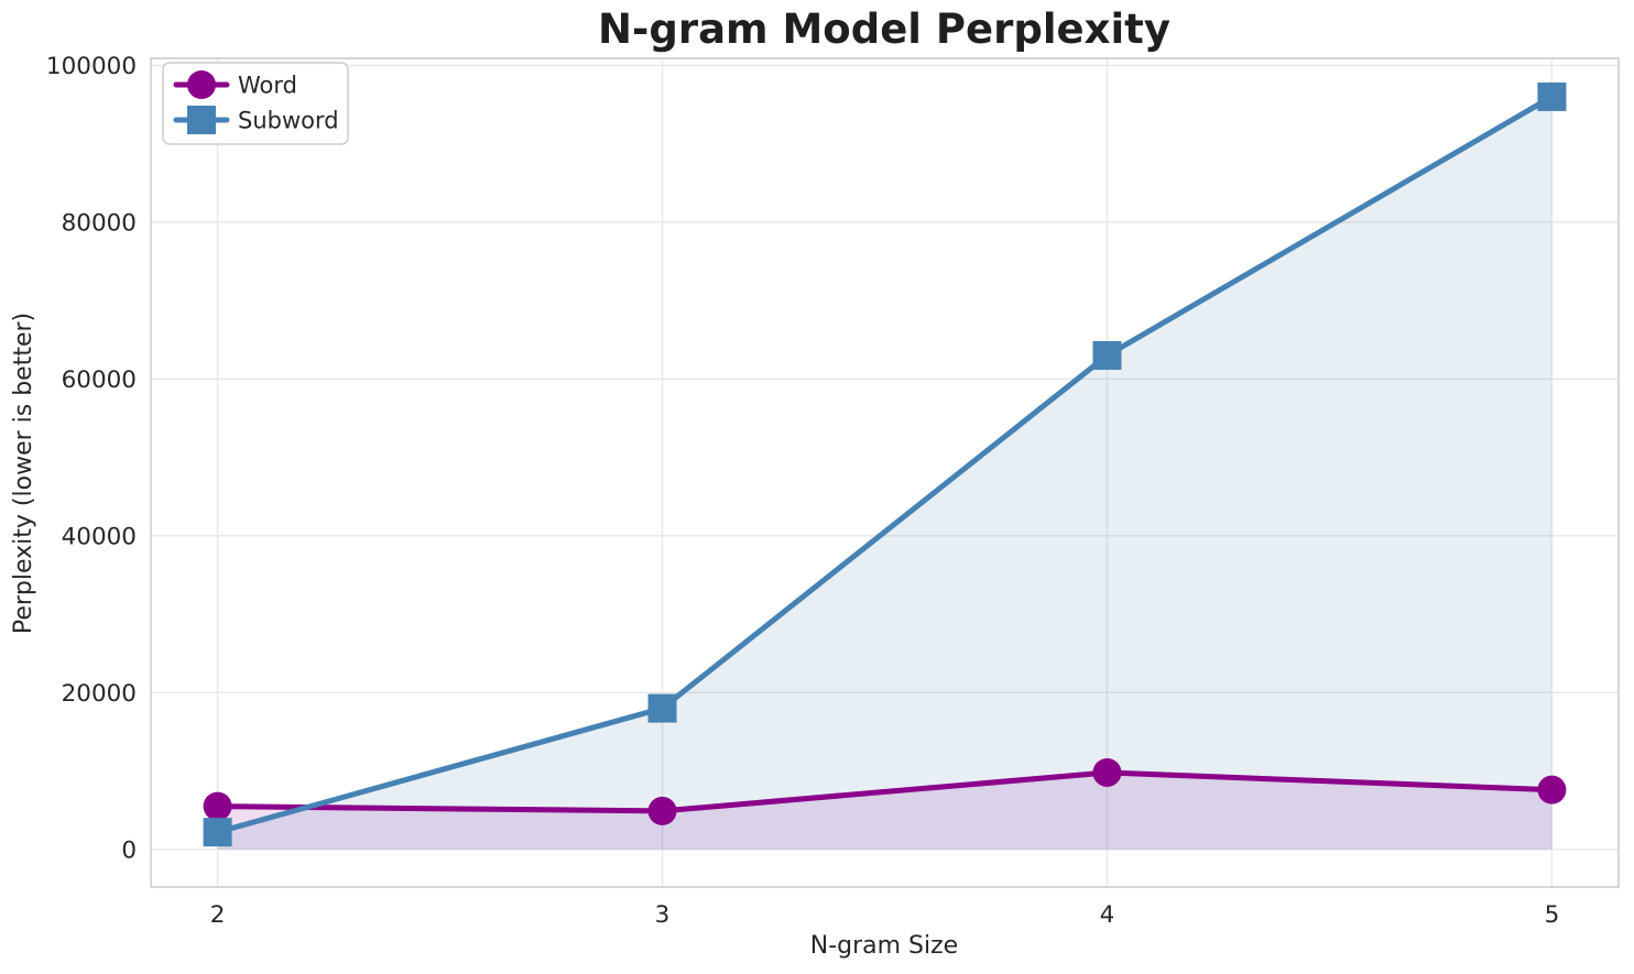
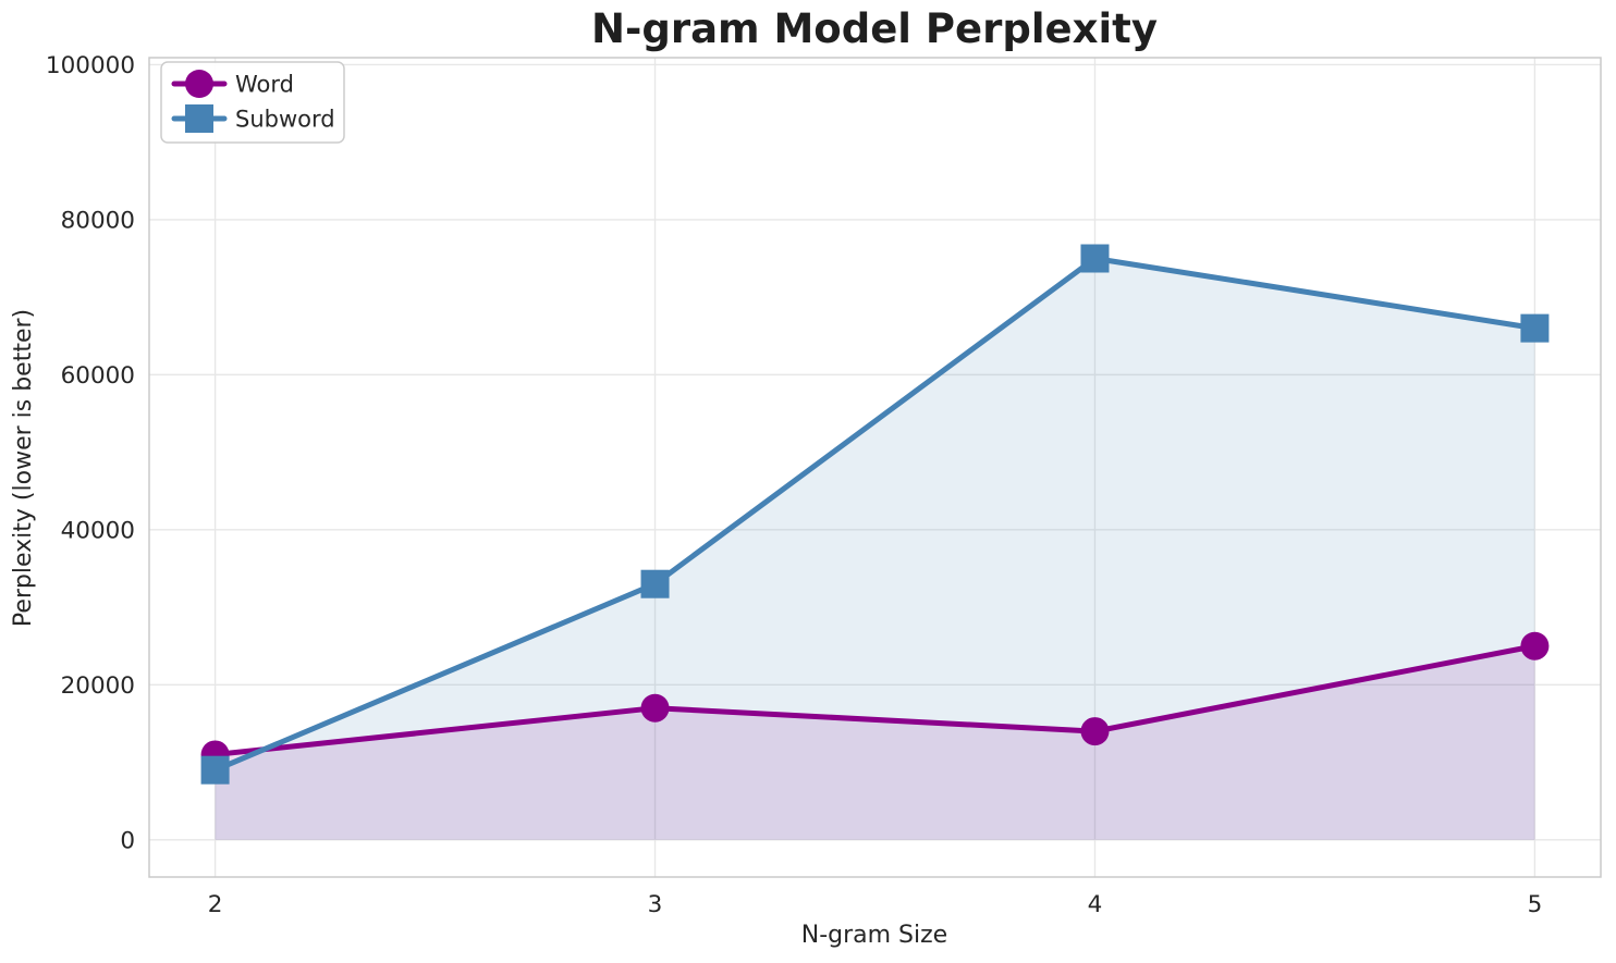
Word/2: 6000 -> 11000
Subword/2: 2000 -> 9000
Word/3: 5000 -> 17000
Subword/3: 18000 -> 33000
Word/4: 10000 -> 14000
Subword/4: 63000 -> 75000
Word/5: 8000 -> 25000
Subword/5: 96000 -> 66000
